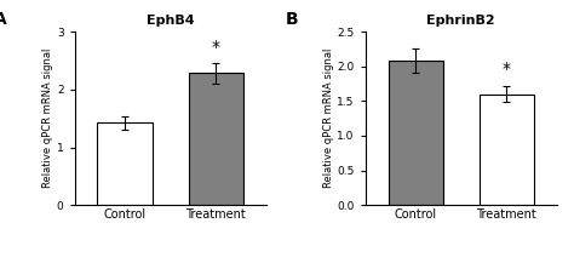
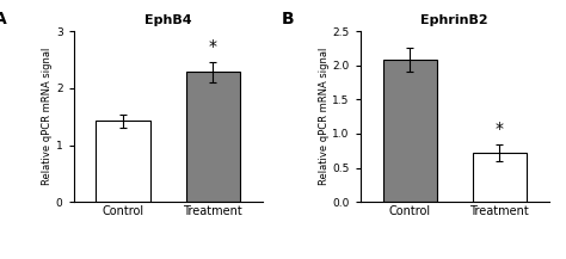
EphrinB2/Treatment: 1.60 -> 0.72
